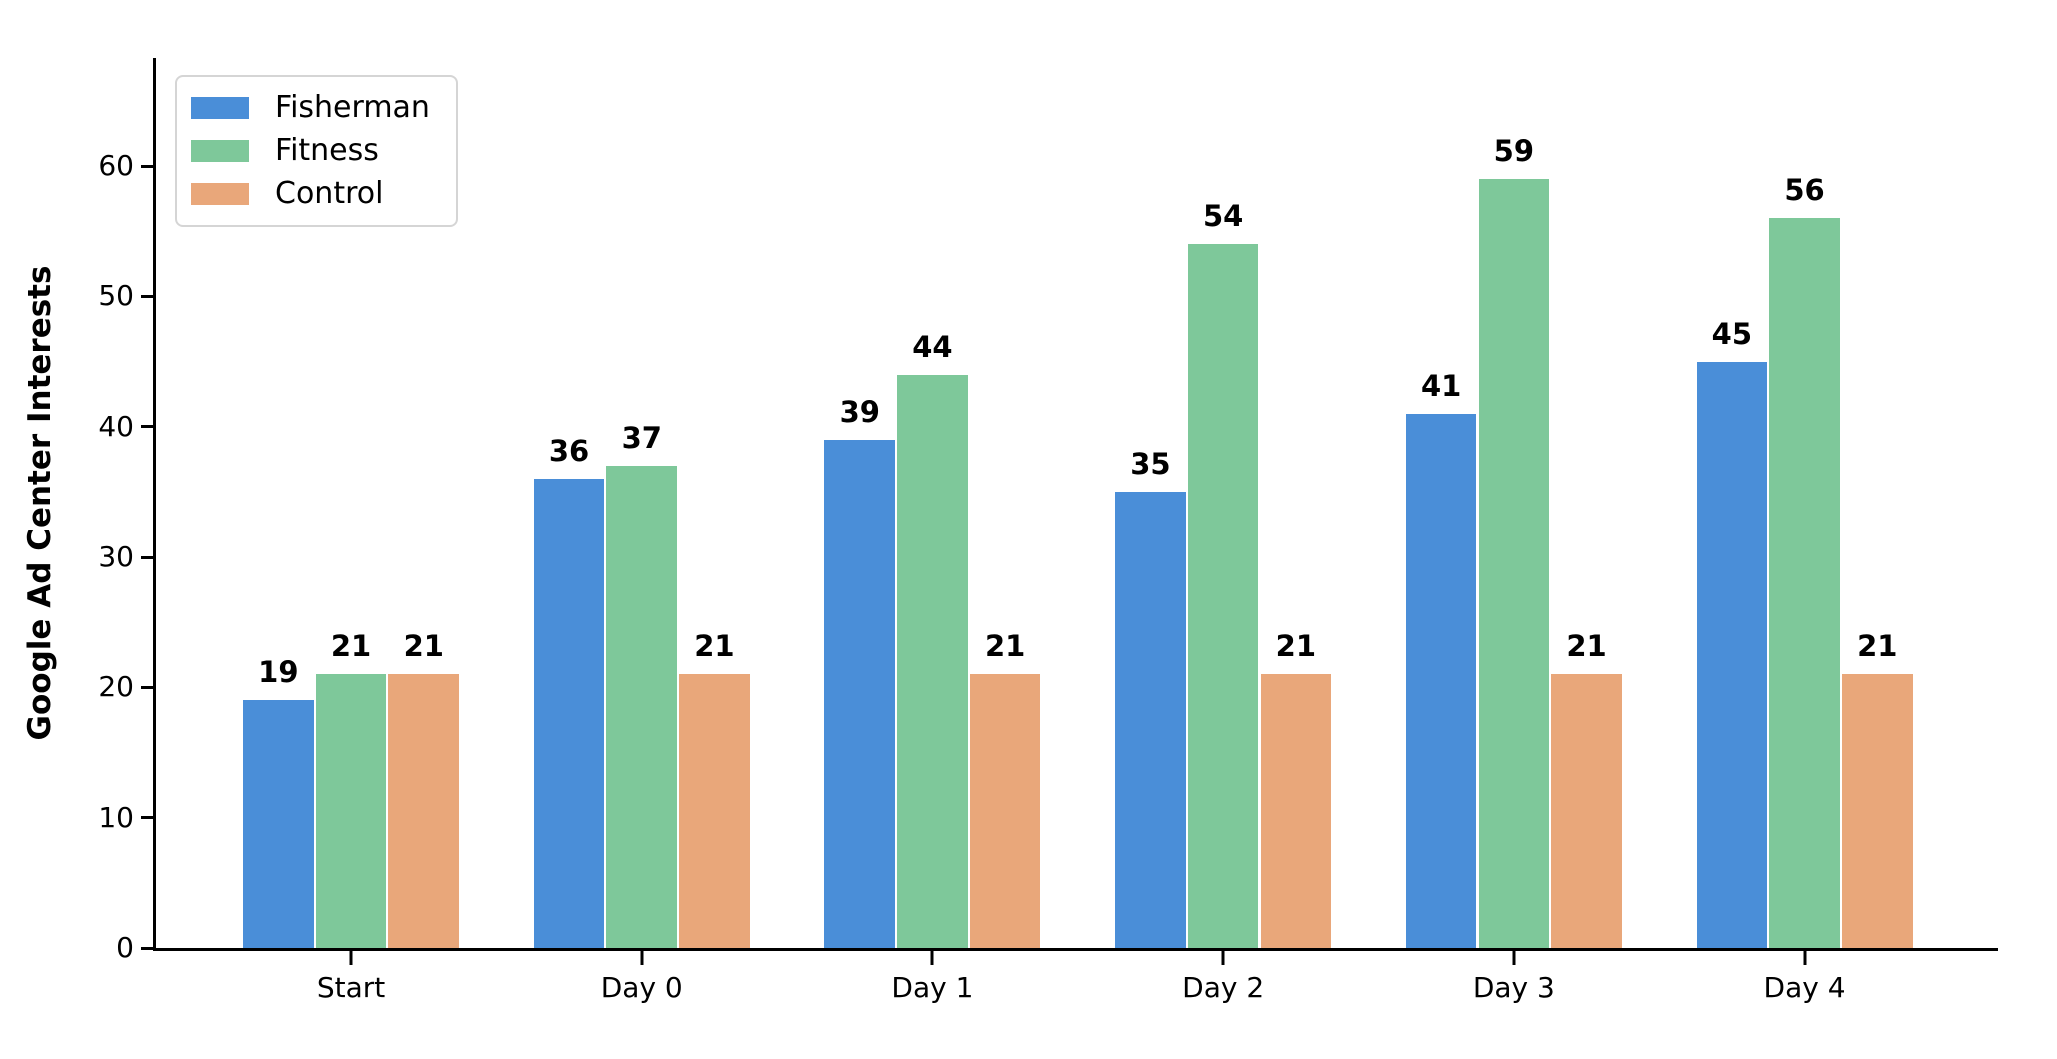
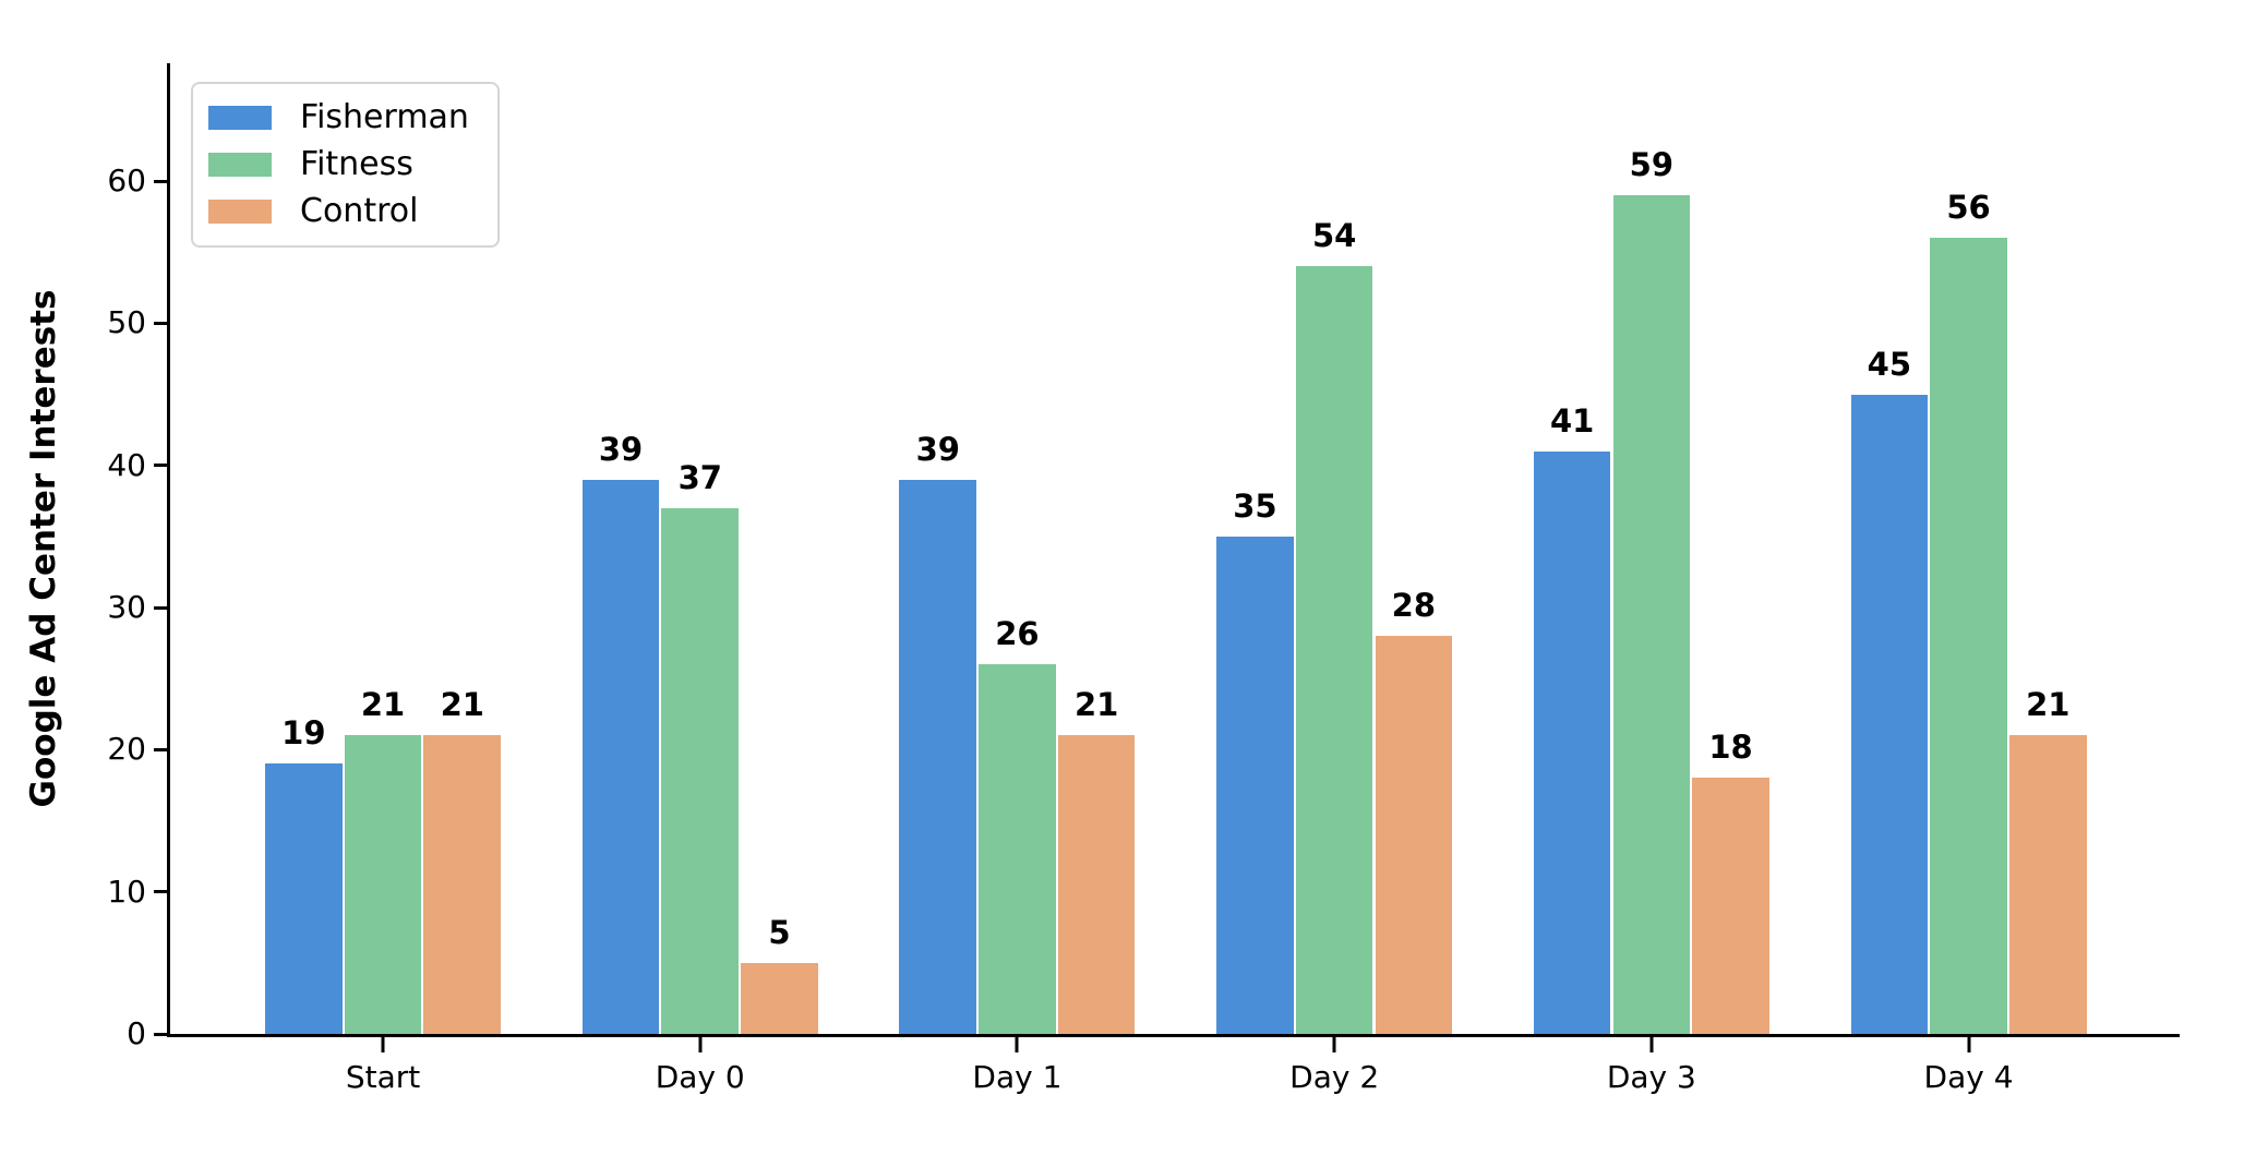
Fisherman/Day 0: 36 -> 39
Control/Day 0: 21 -> 5
Fitness/Day 1: 44 -> 26
Control/Day 2: 21 -> 28
Control/Day 3: 21 -> 18
